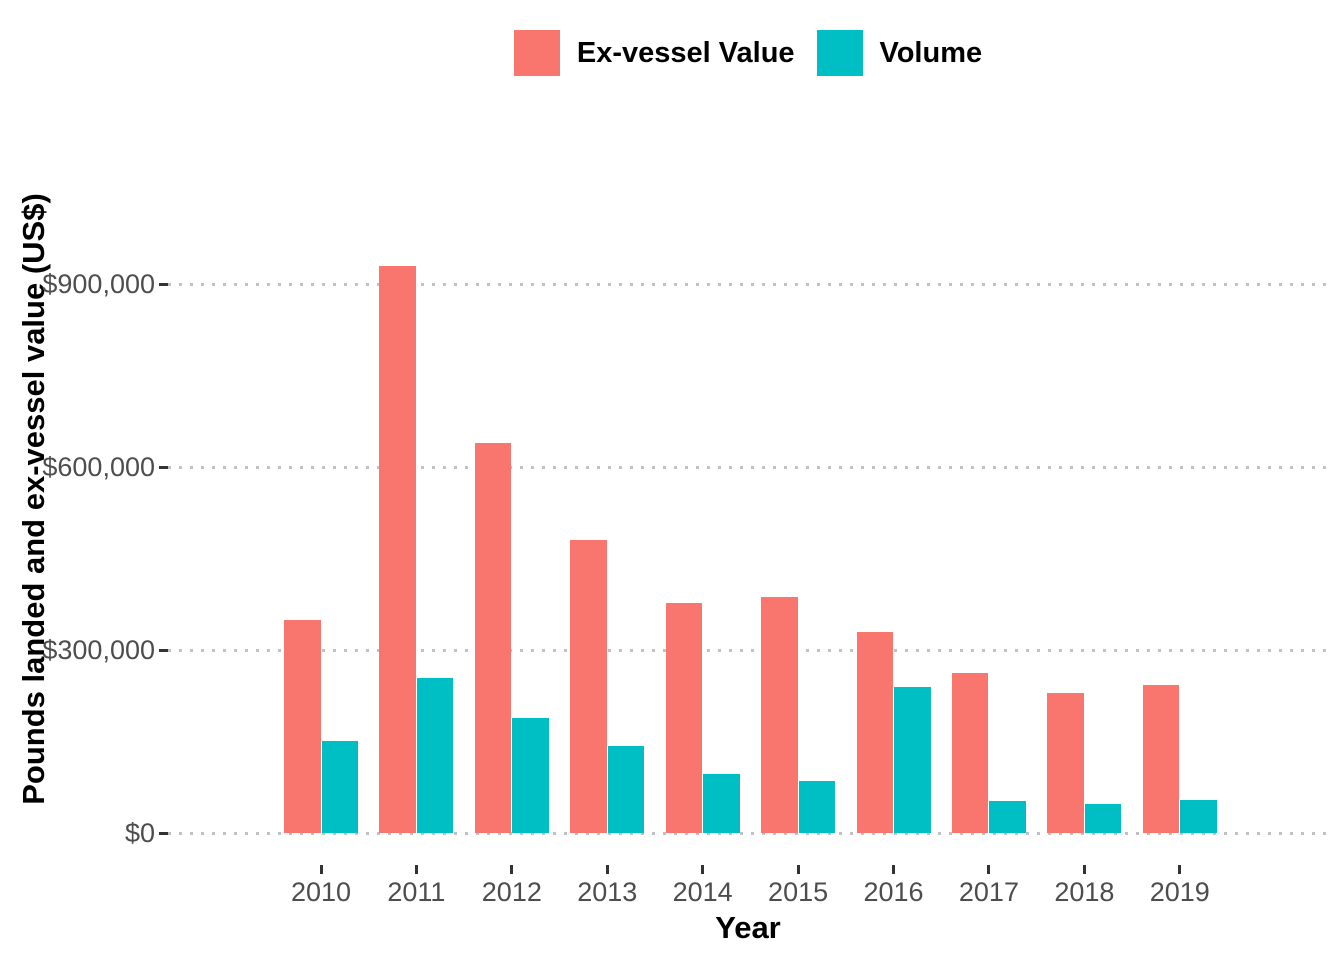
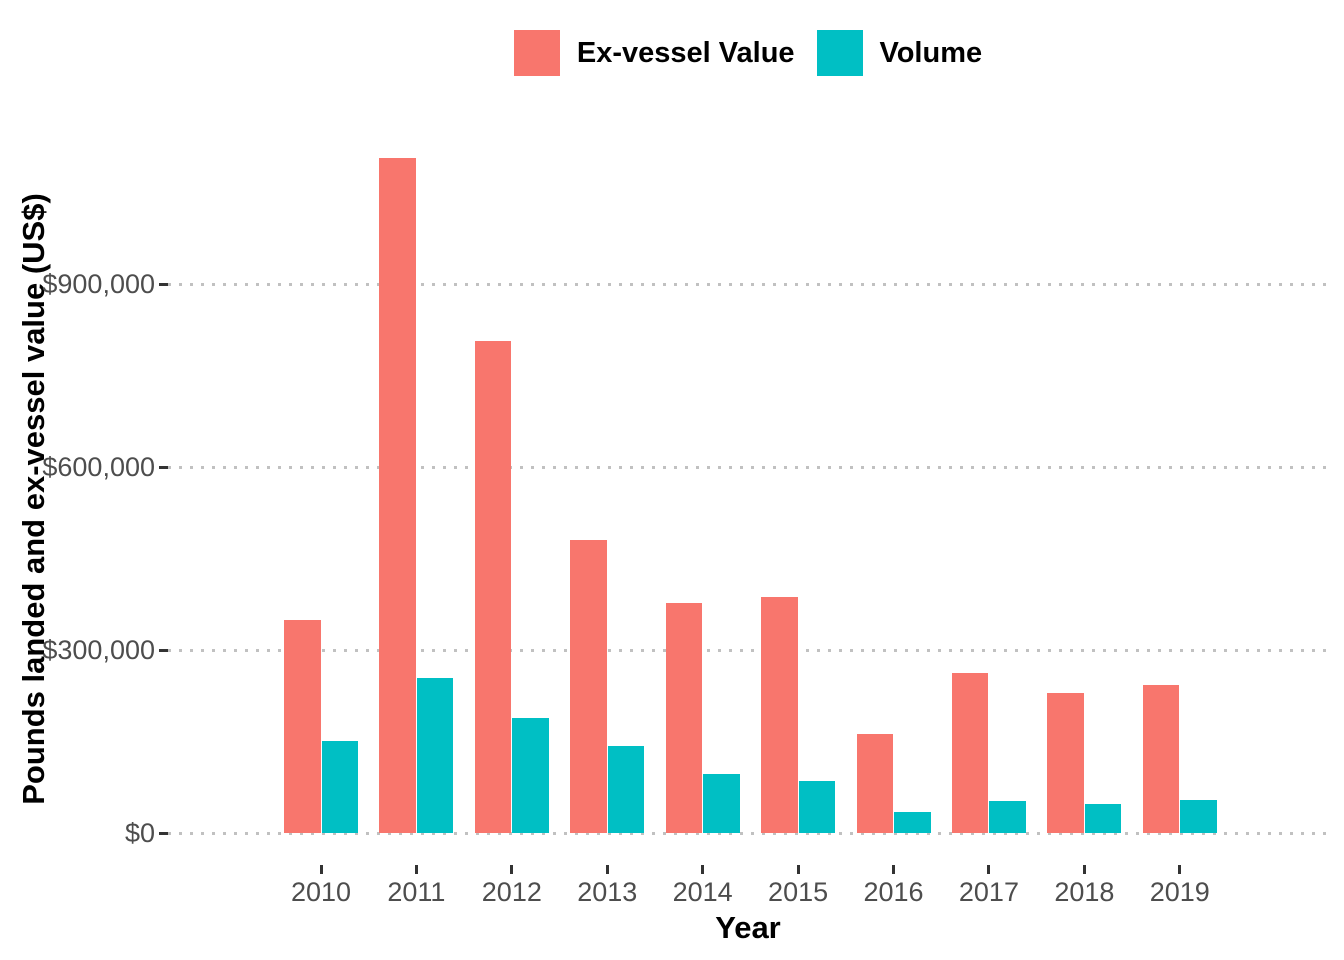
Ex-vessel Value/2011: $930000 -> $1110000
Ex-vessel Value/2012: $640000 -> $810000
Ex-vessel Value/2016: $330000 -> $160000
Volume/2016: $240000 -> $30000
